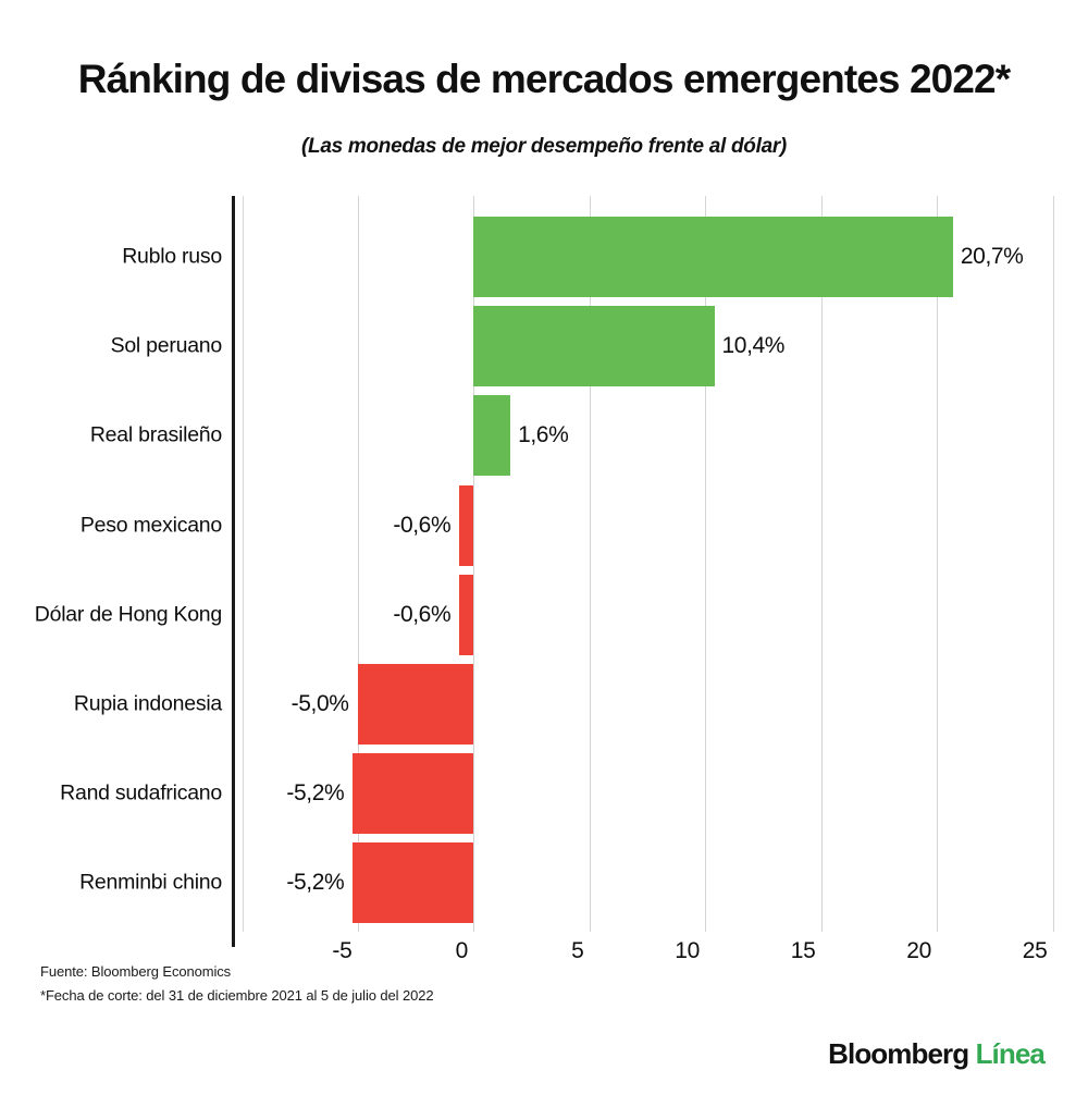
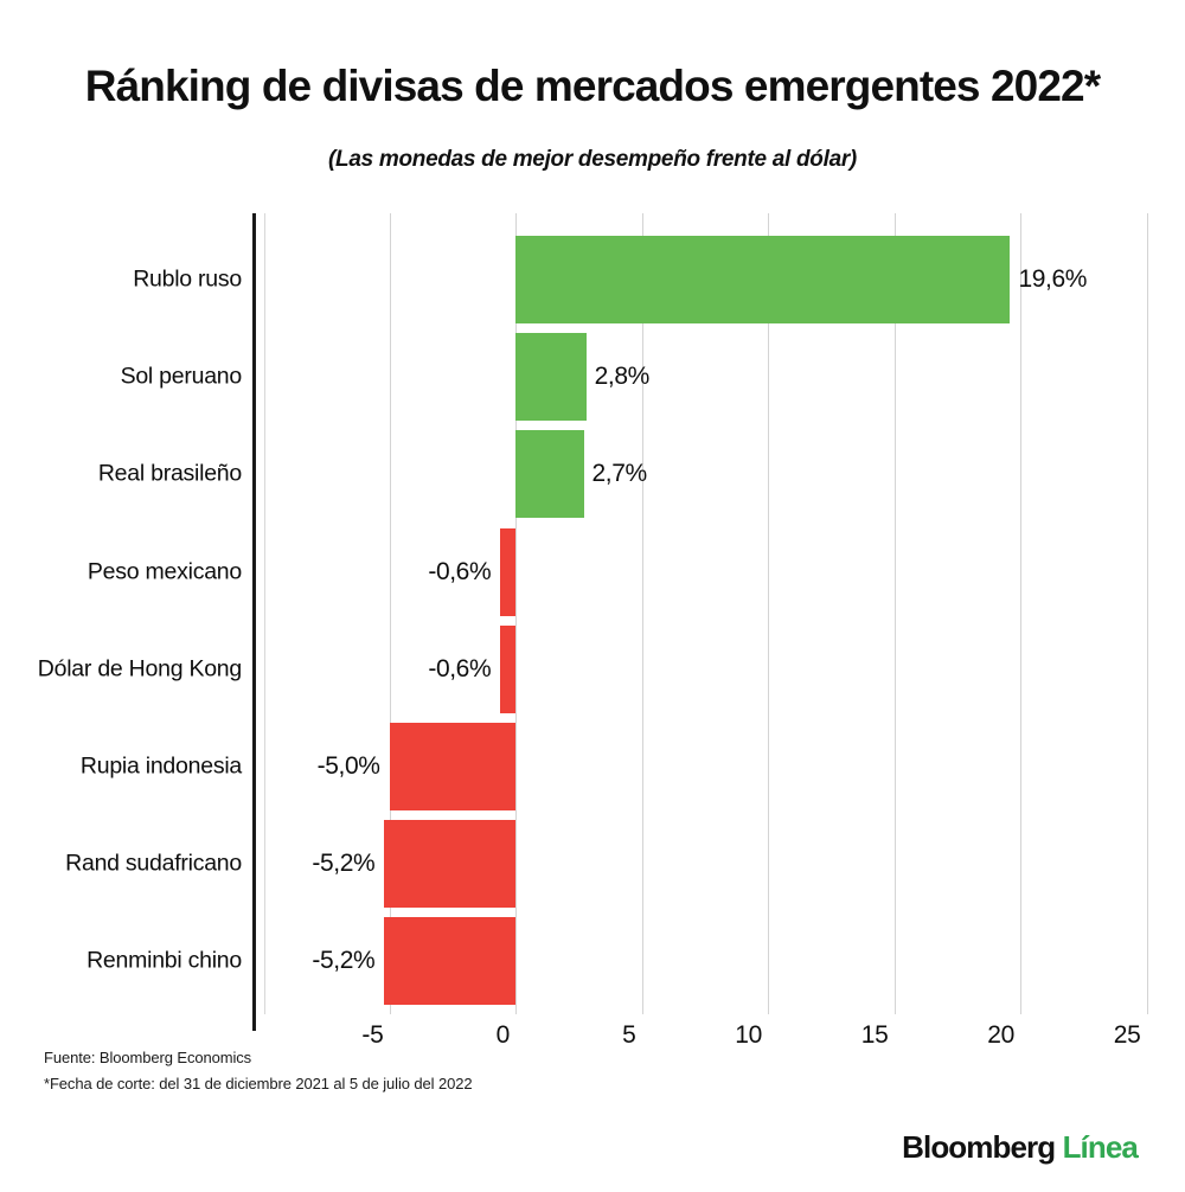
Rublo ruso: 20,7% -> 19,6%
Sol peruano: 10,4% -> 2,8%
Real brasileño: 1,6% -> 2,7%
